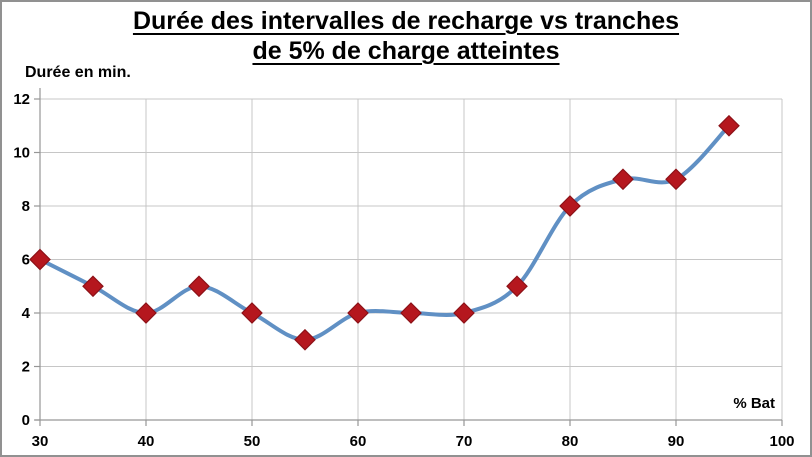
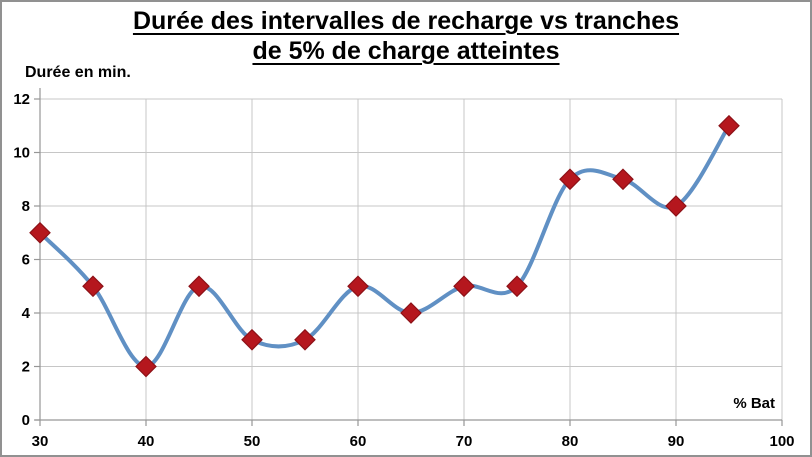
30: 6 -> 7
40: 4 -> 2
50: 4 -> 3
60: 4 -> 5
70: 4 -> 5
80: 8 -> 9
90: 9 -> 8
